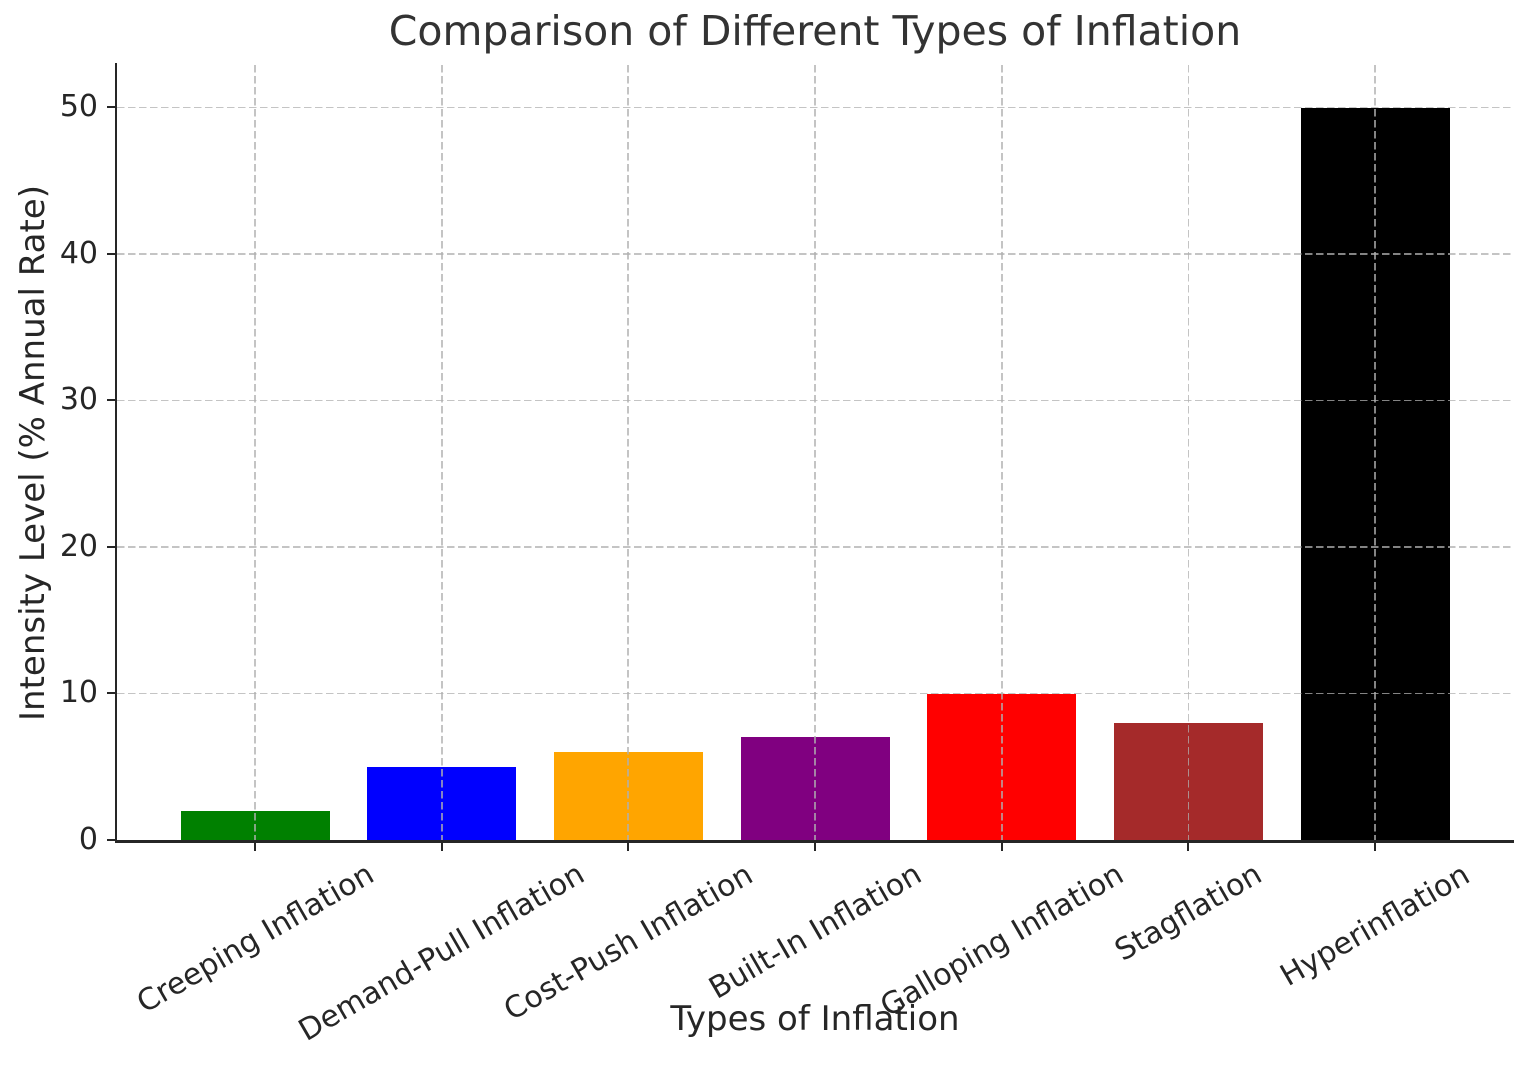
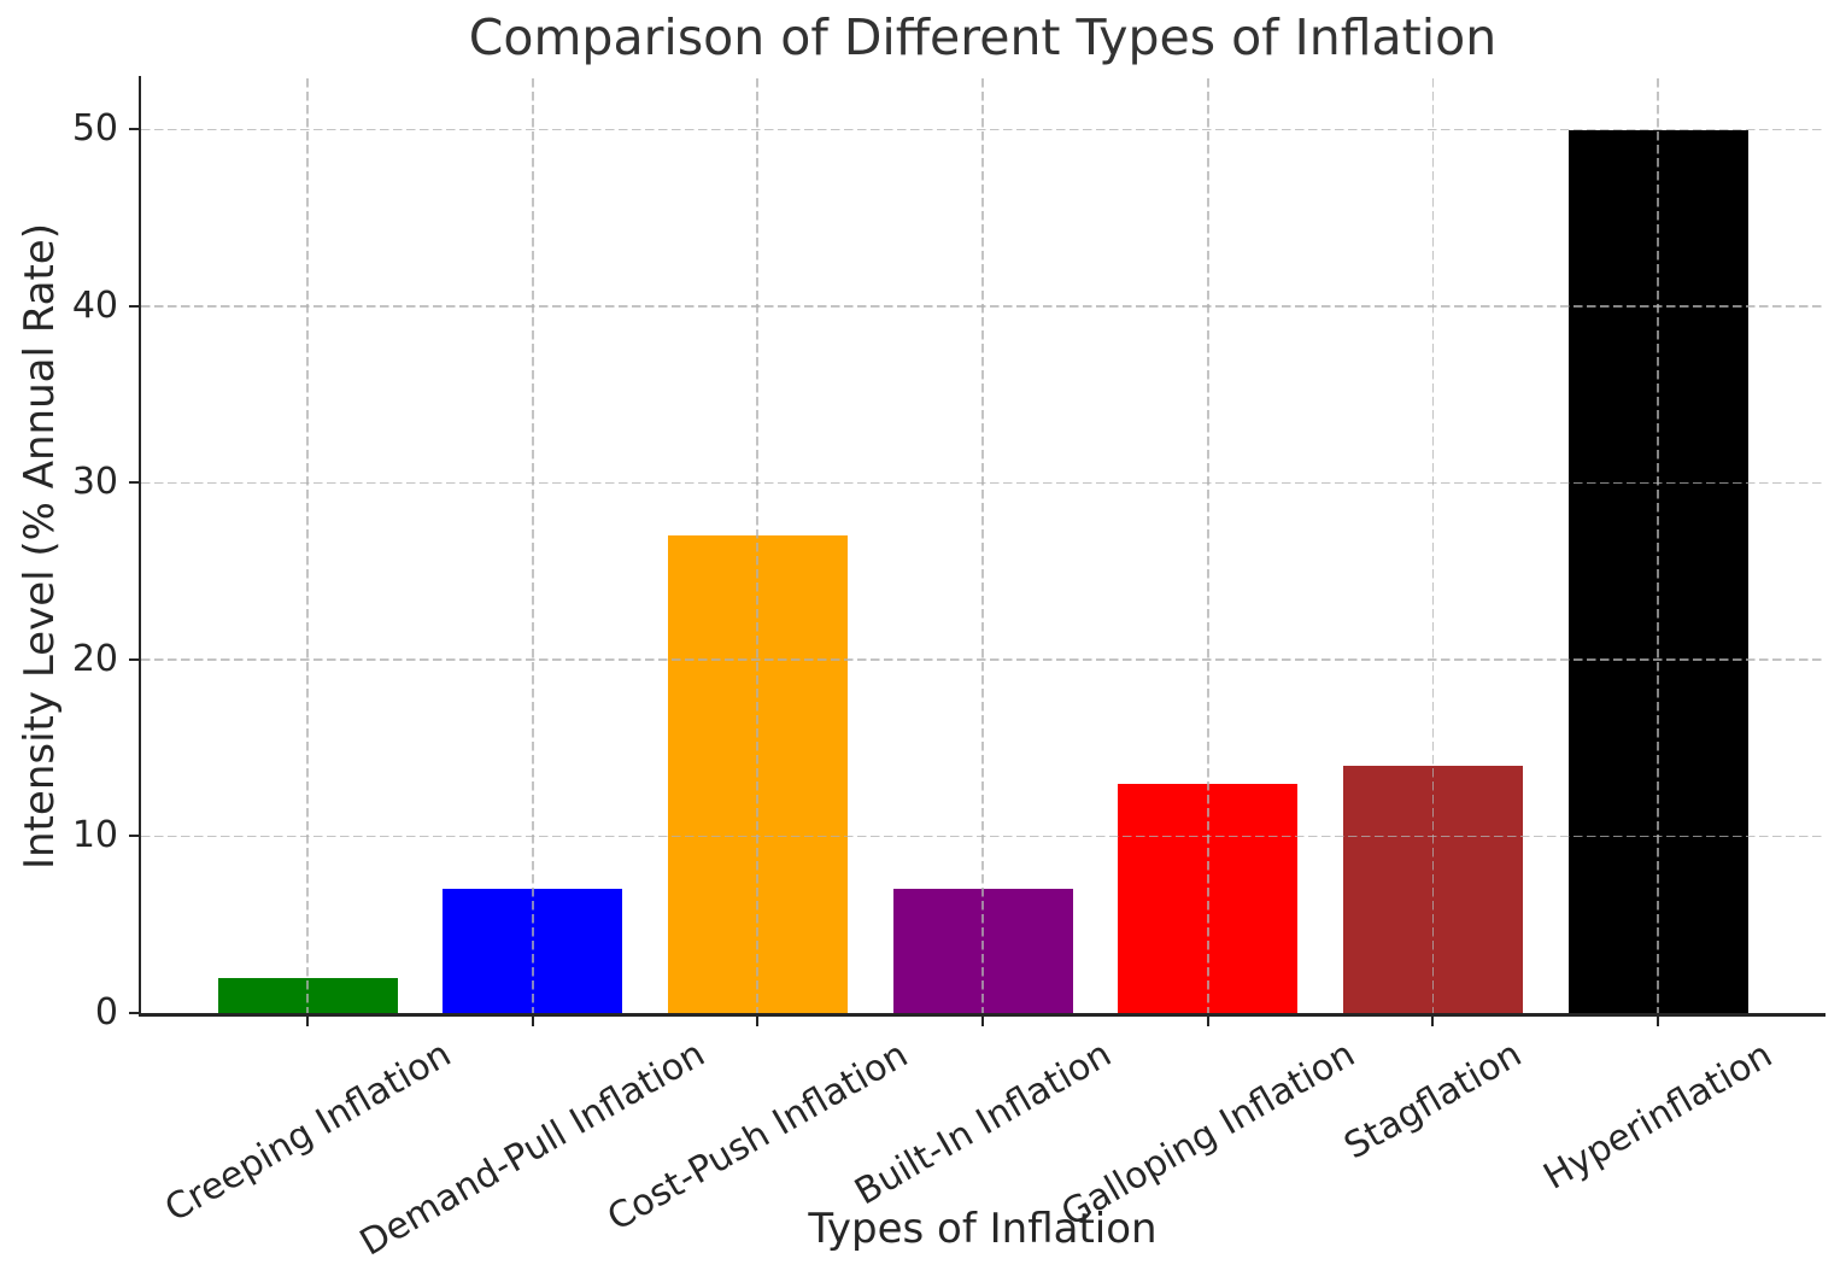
Demand-Pull Inflation: 5 -> 7
Cost-Push Inflation: 6 -> 27
Galloping Inflation: 10 -> 13
Stagflation: 8 -> 14
